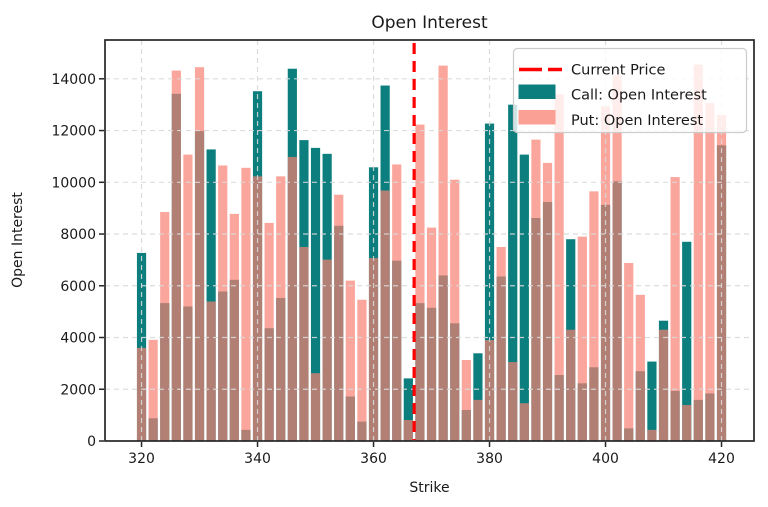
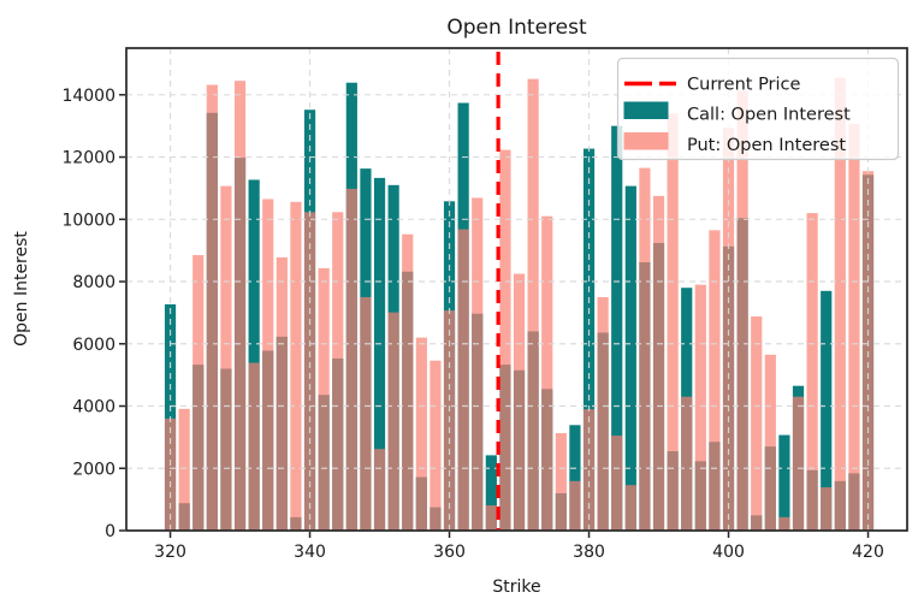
Put: Open Interest/420: 12600 -> 11600
